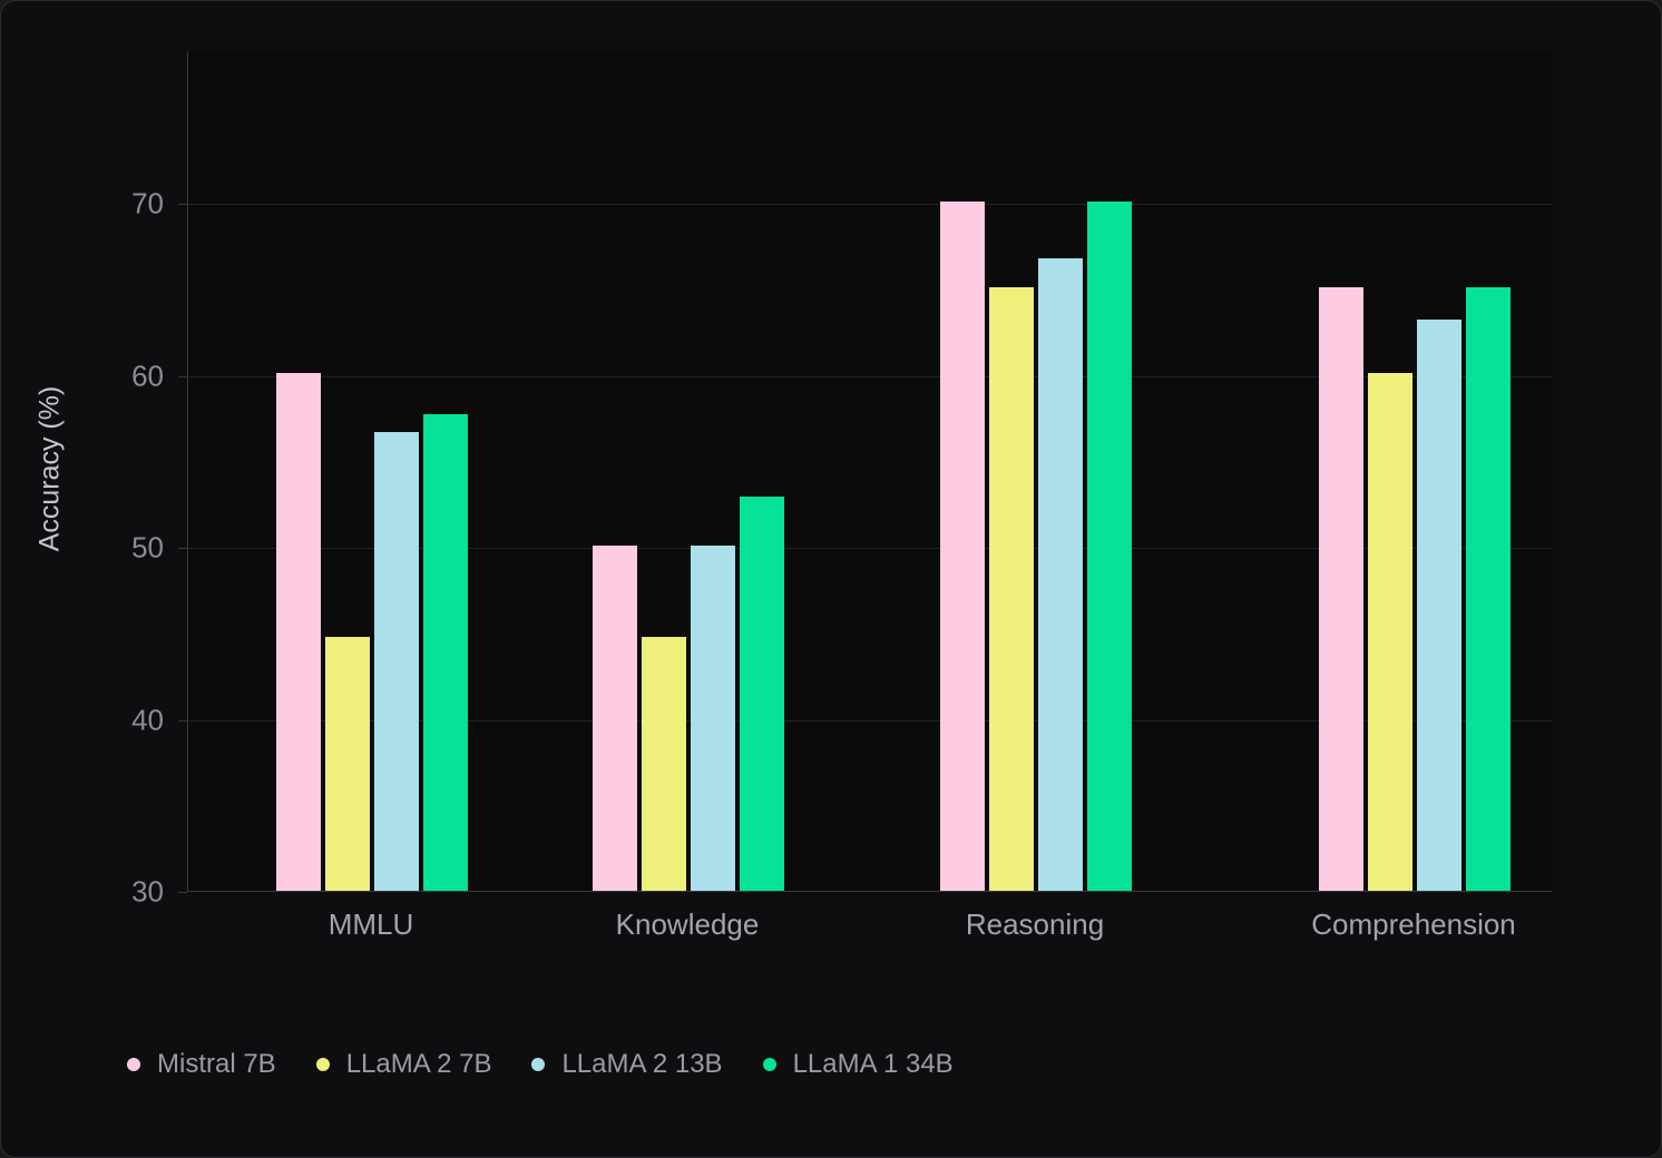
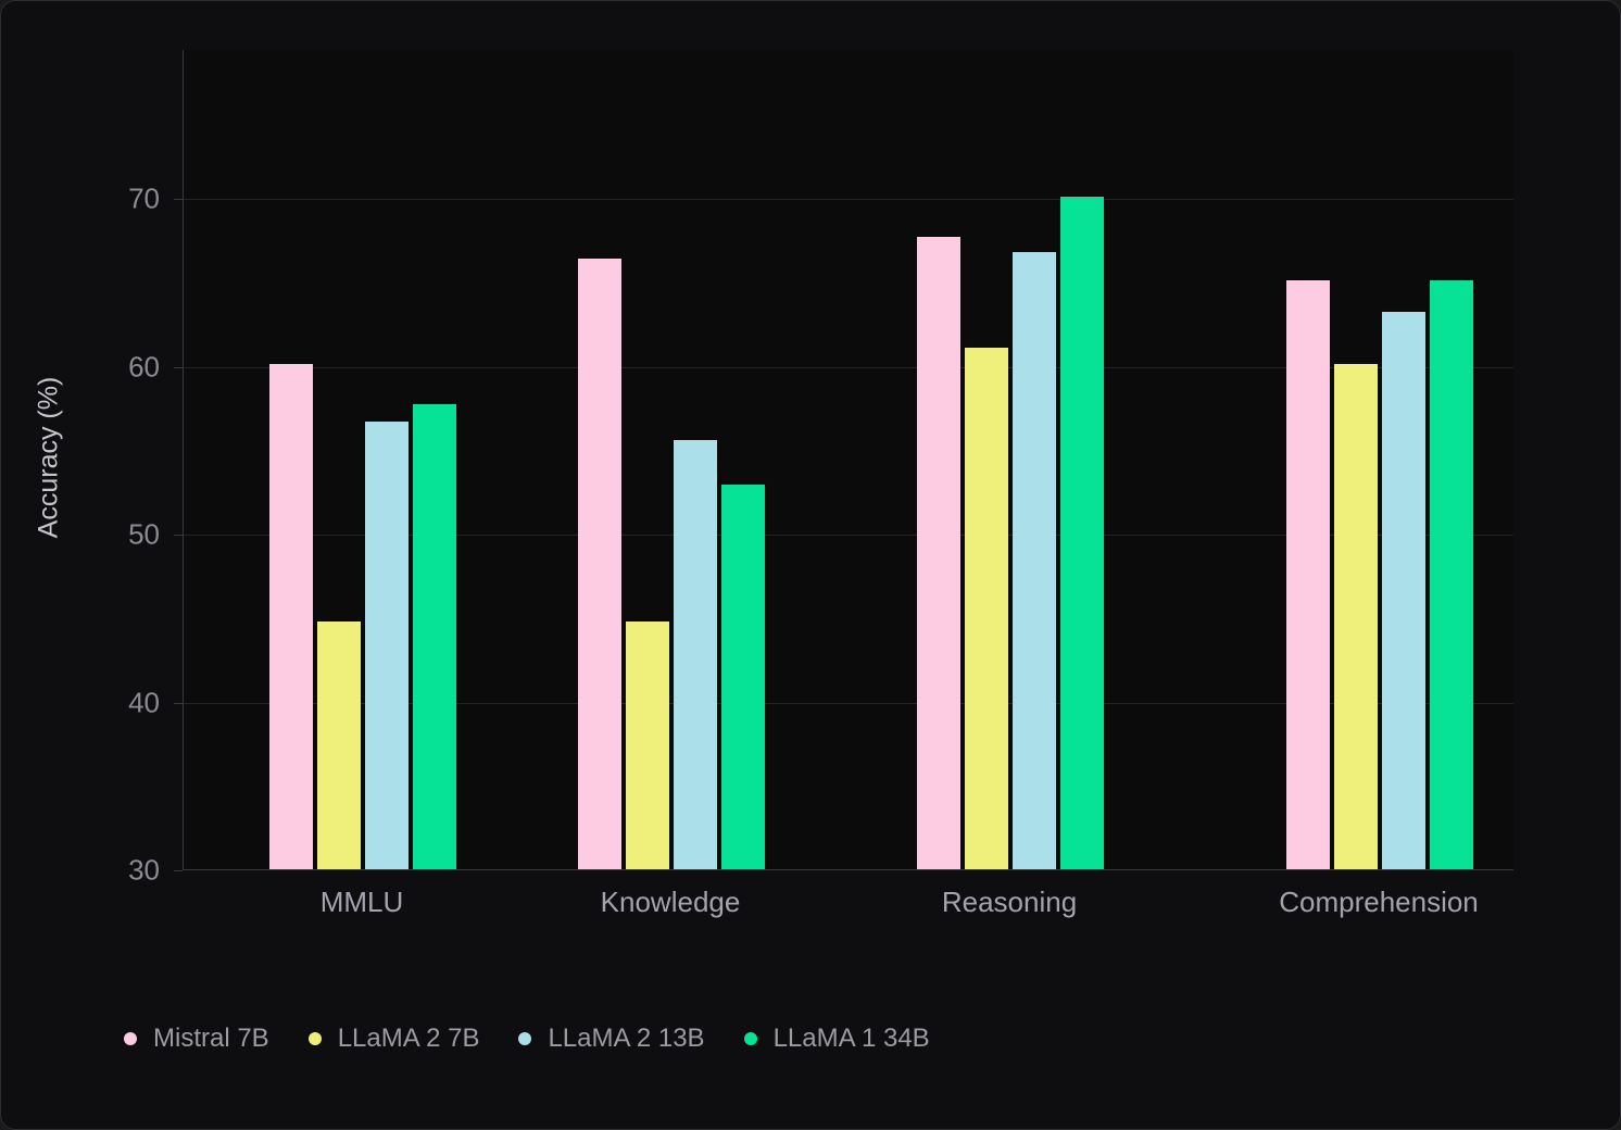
Mistral 7B/Knowledge: 50.1 -> 66.4
LLaMA 2 13B/Knowledge: 50.1 -> 55.6
Mistral 7B/Reasoning: 70.1 -> 67.7
LLaMA 2 7B/Reasoning: 65.1 -> 61.1
